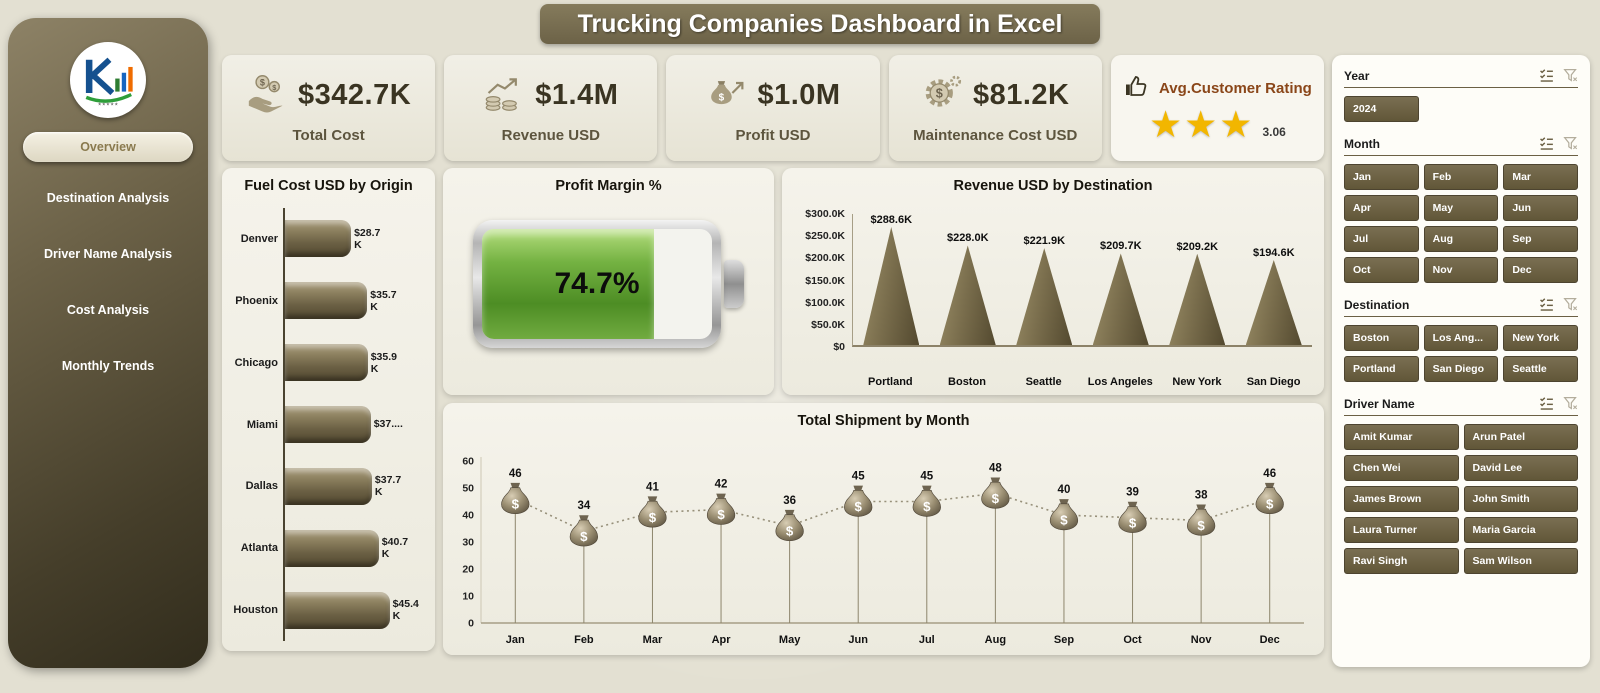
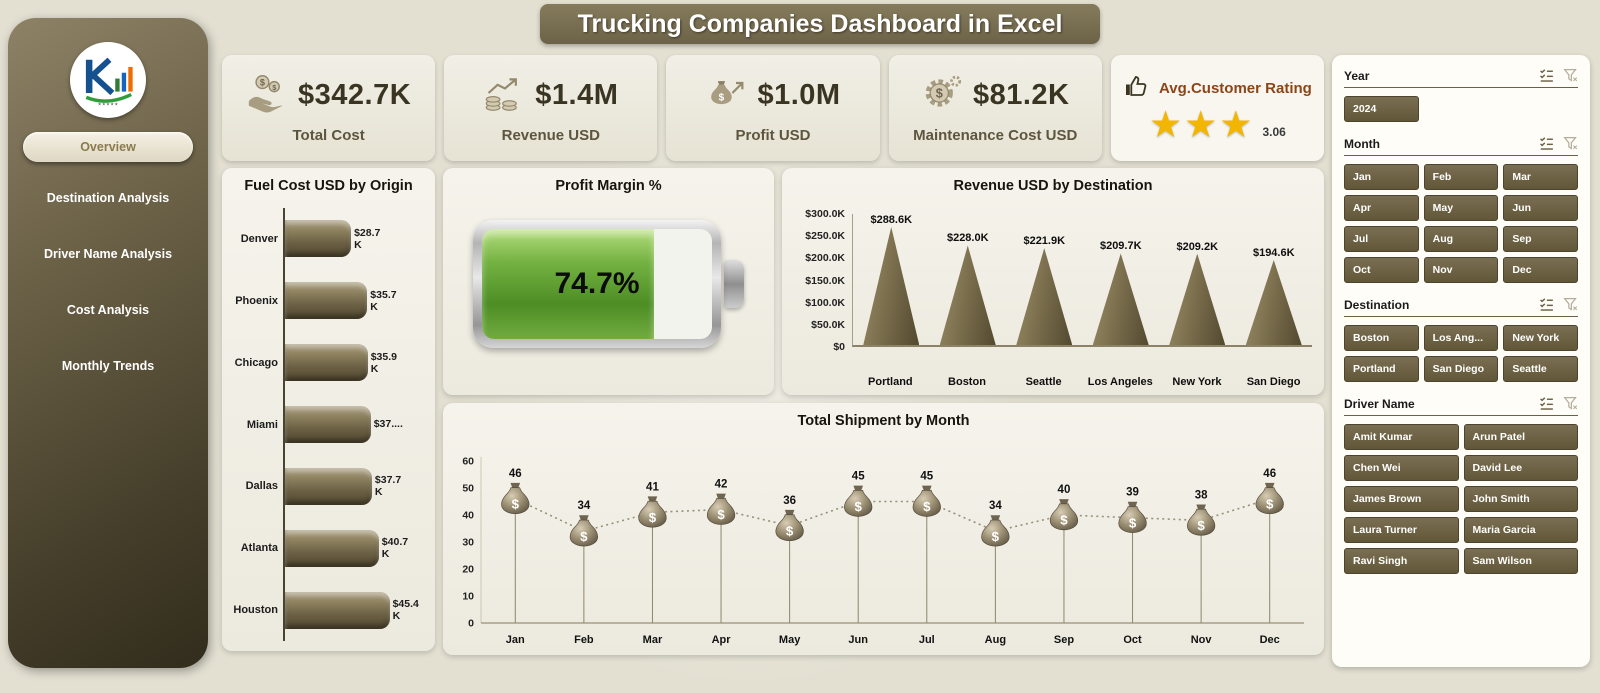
Total Shipment by Month/Aug: 48 -> 34
